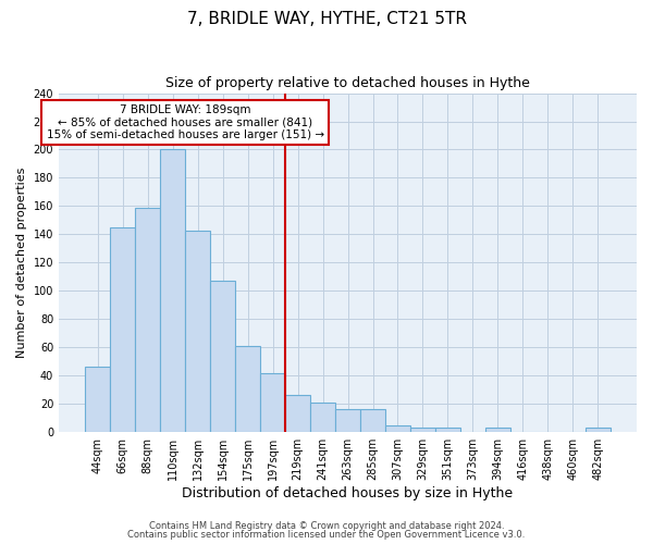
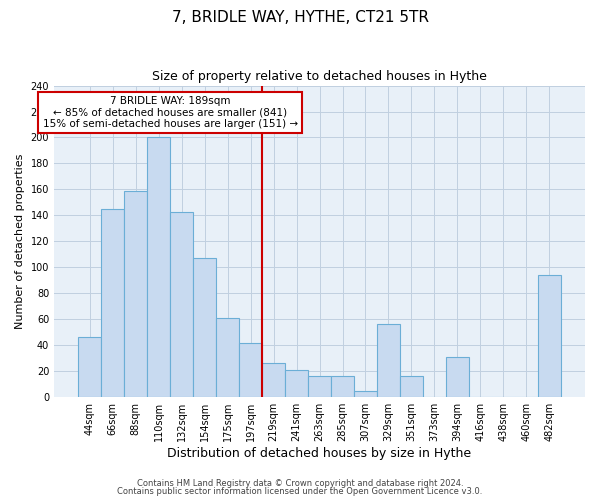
329sqm: 3 -> 56
351sqm: 3 -> 16
394sqm: 3 -> 31
482sqm: 3 -> 94
